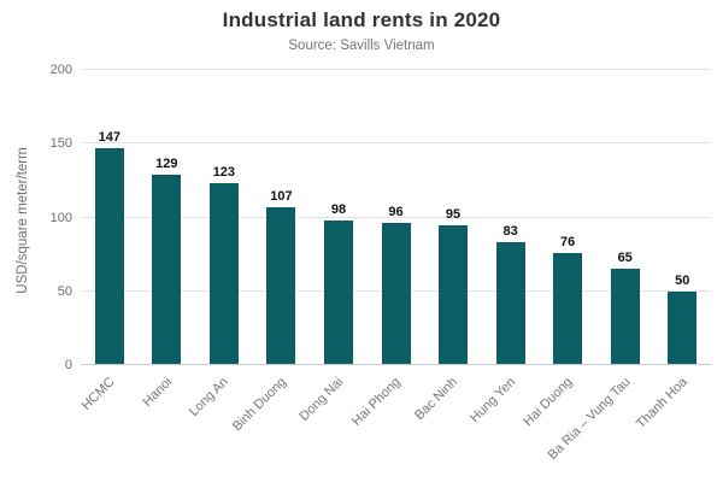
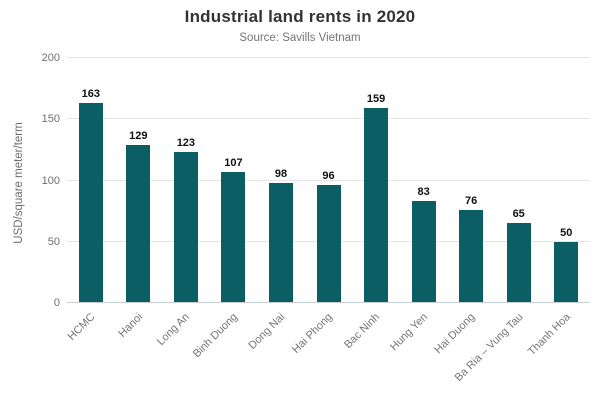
HCMC: 147 -> 163
Bac Ninh: 95 -> 159
